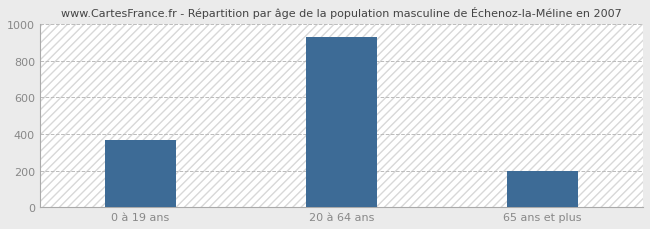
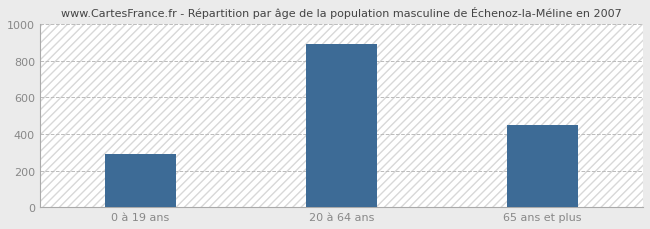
0 à 19 ans: 370 -> 290
20 à 64 ans: 930 -> 890
65 ans et plus: 200 -> 450
